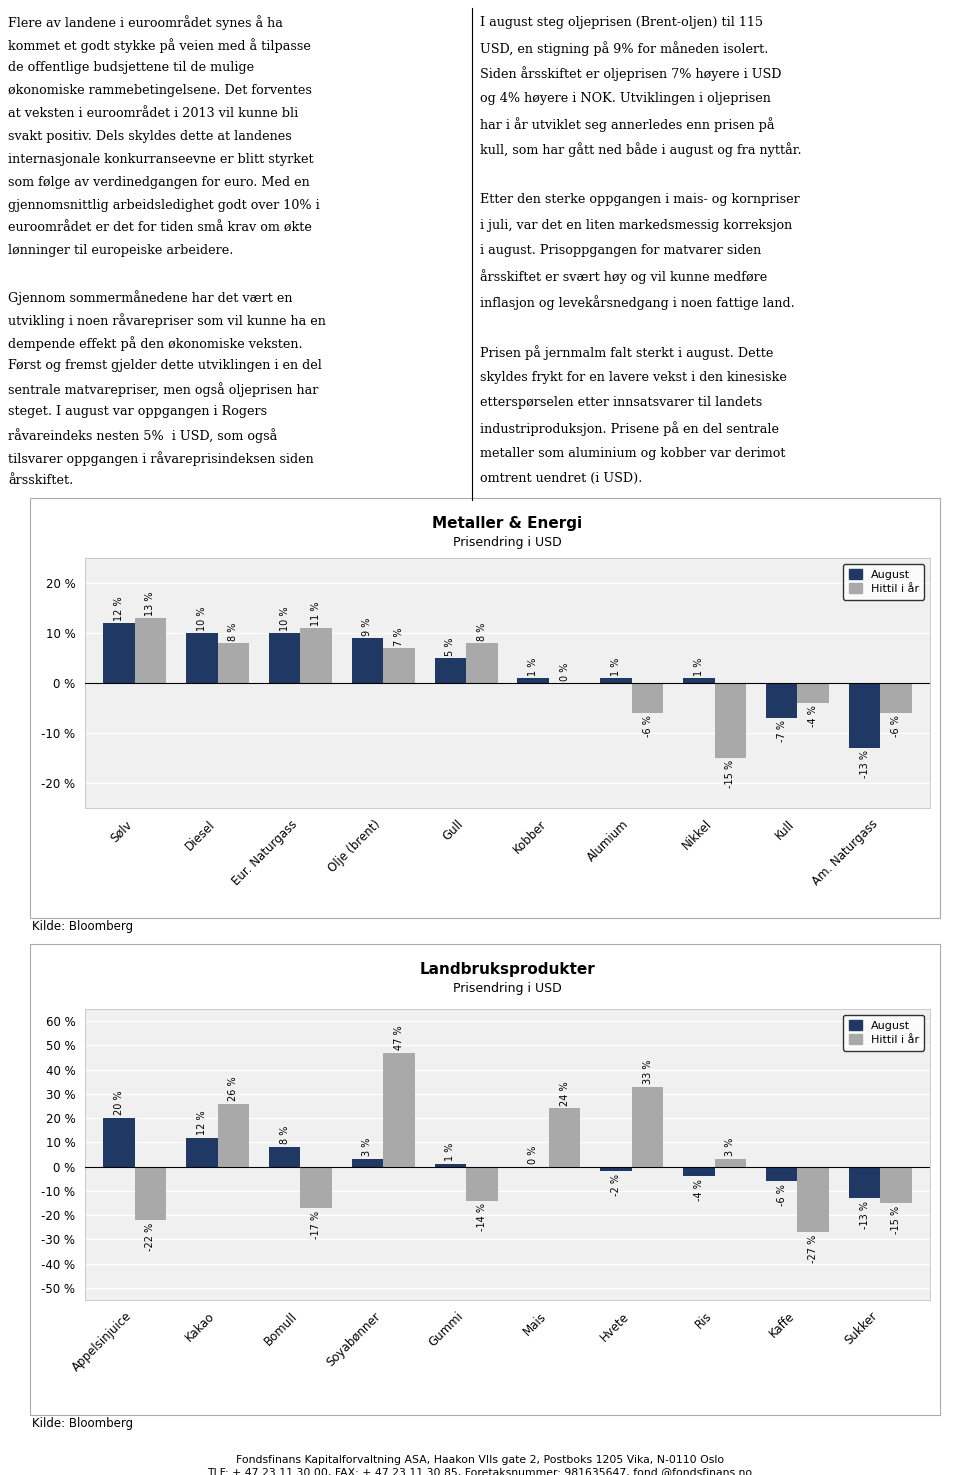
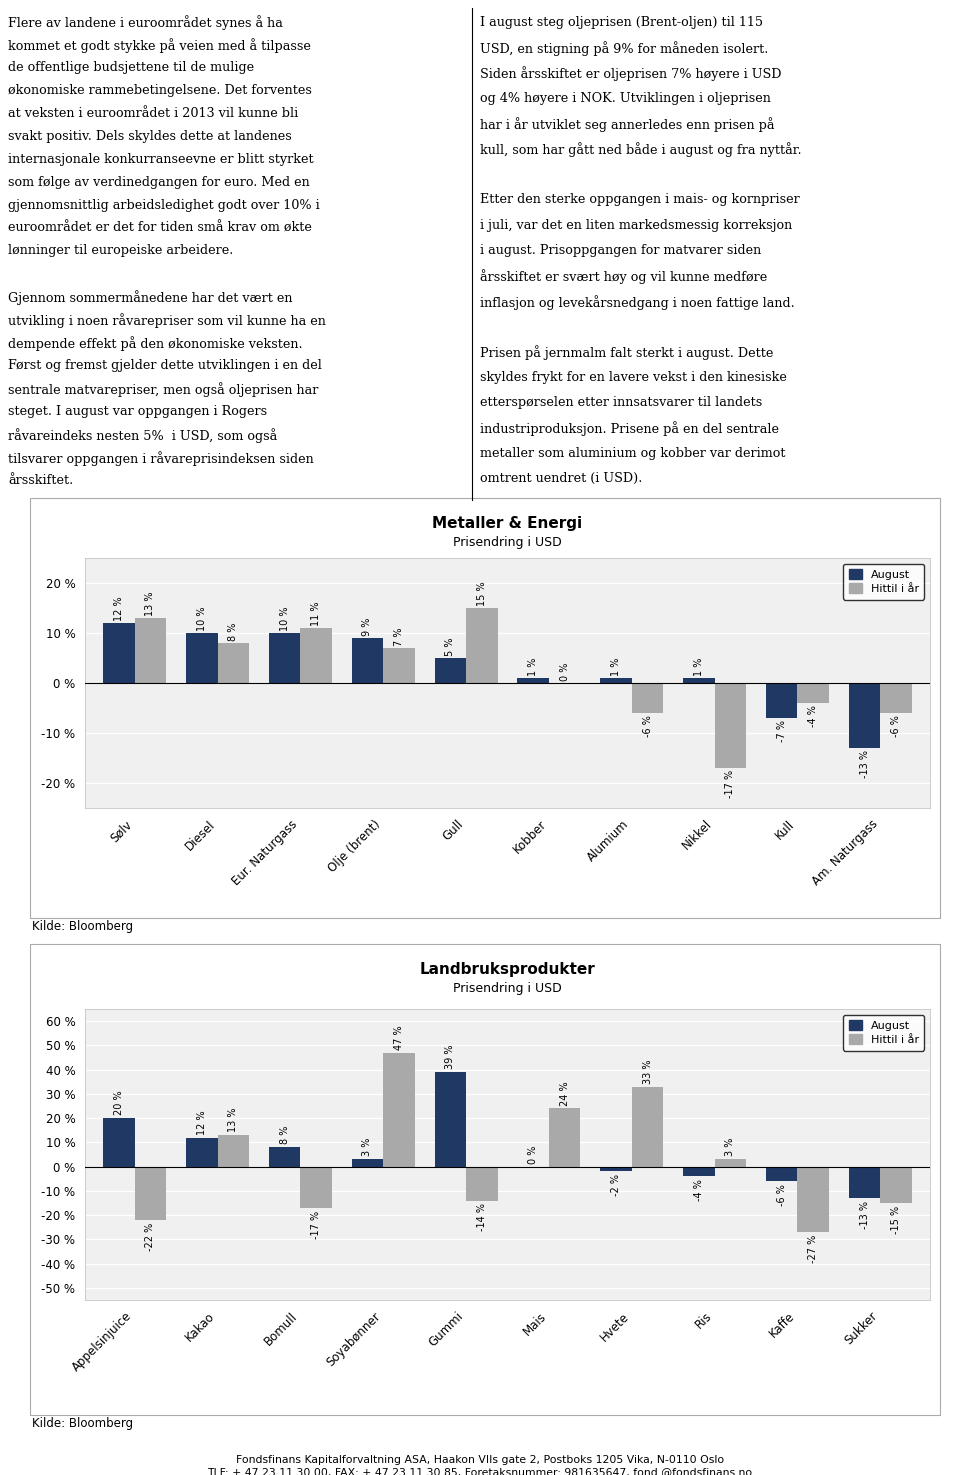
Hittil i år/Gull: 8 -> 15
Hittil i år/Nikkel: -15 -> -17
Hittil i år/Kakao: 26 -> 13
August/Gummi: 1 -> 39
